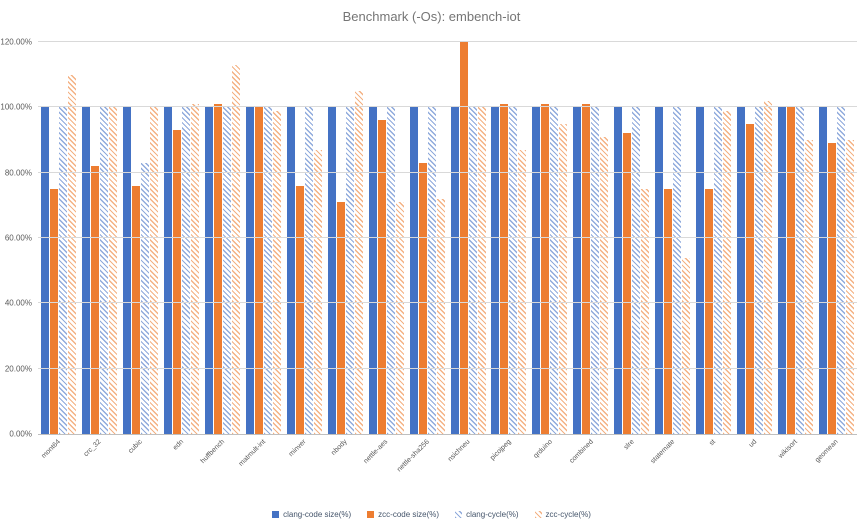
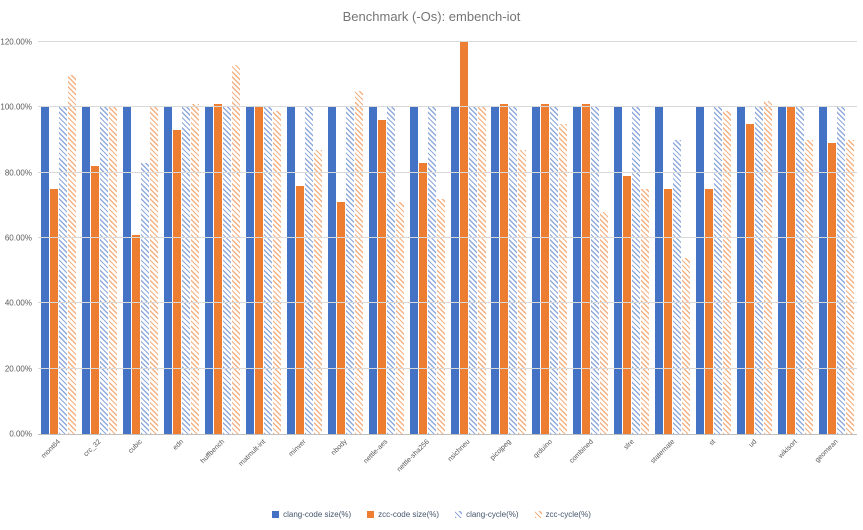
zcc-code size(%)/cubic: 76% -> 61%
zcc-cycle(%)/combined: 91% -> 68%
zcc-code size(%)/slre: 92% -> 79%
clang-cycle(%)/statemate: 100% -> 90%
